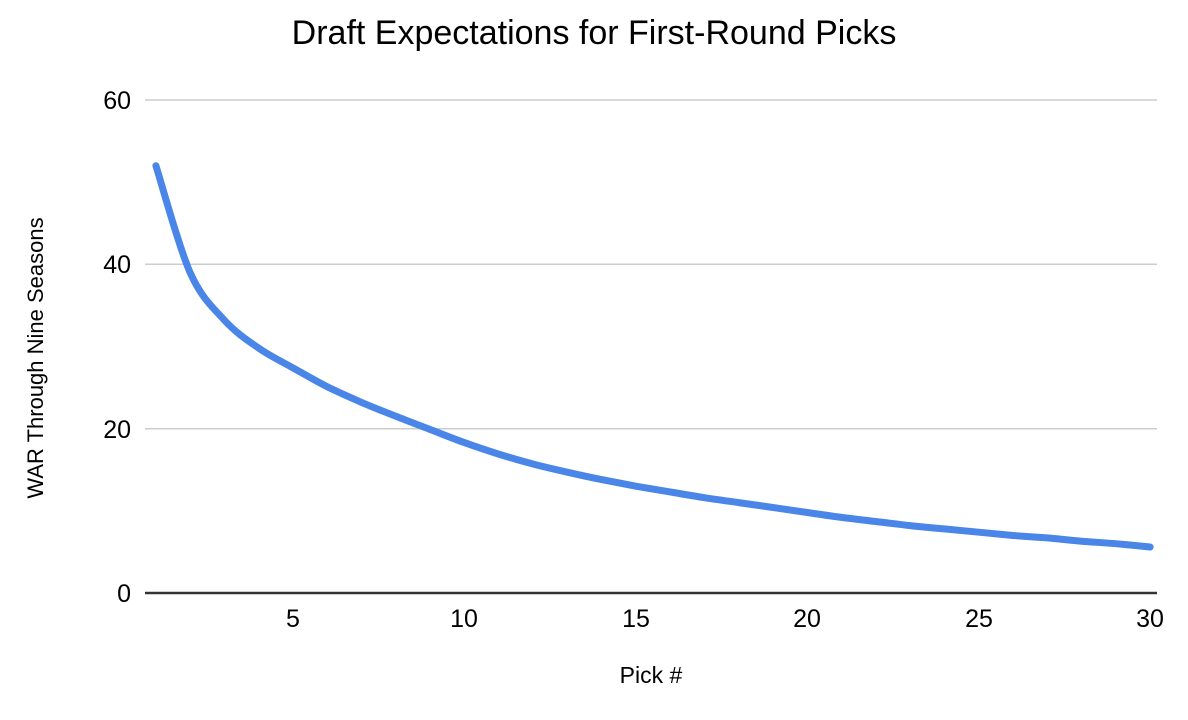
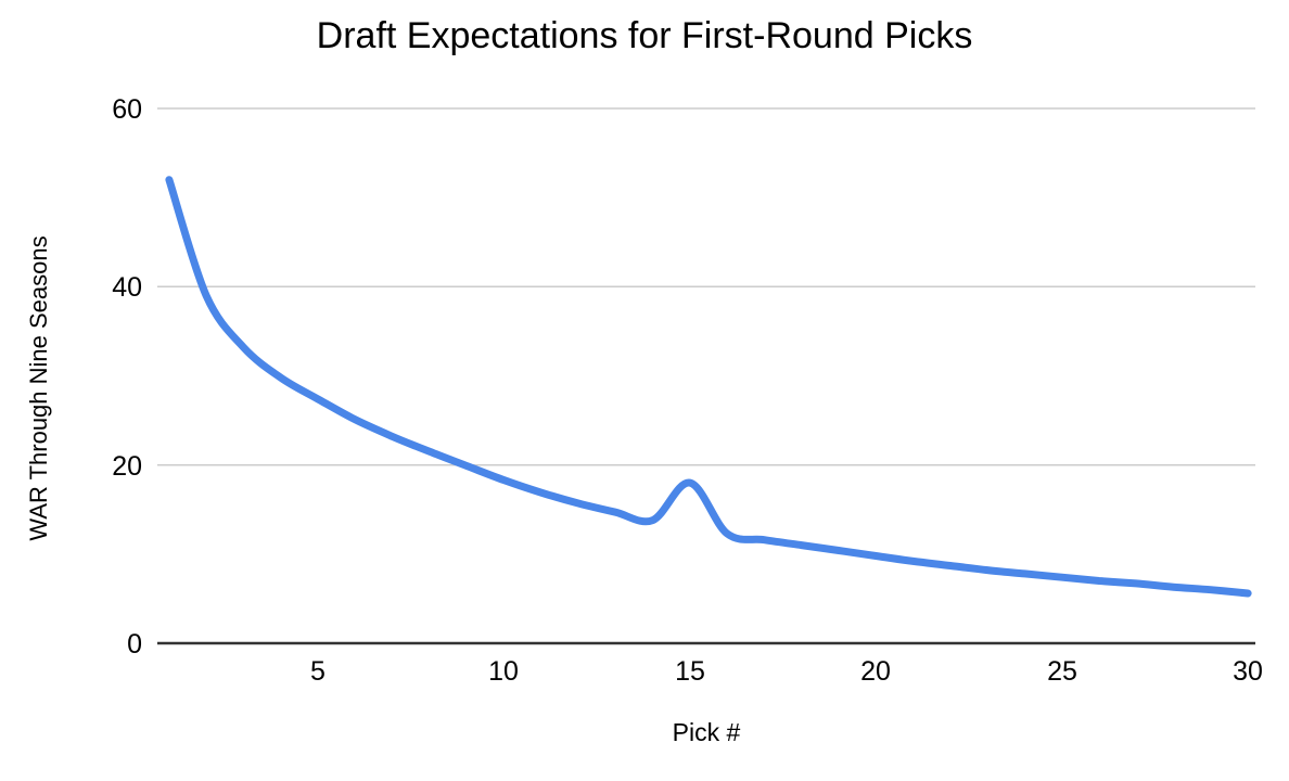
15: 13 -> 18
